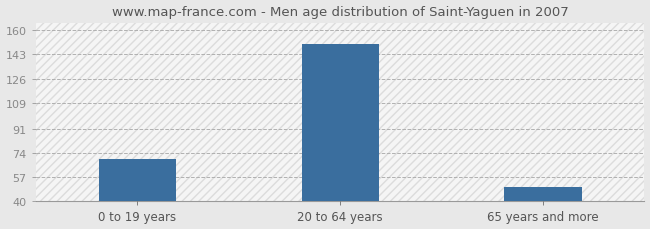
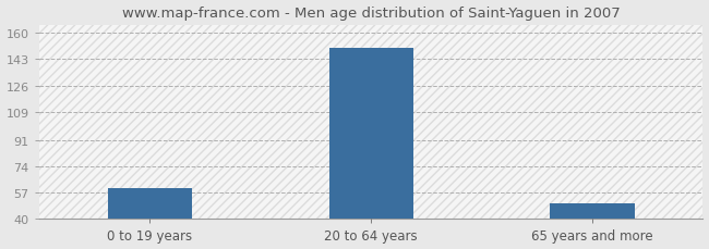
0 to 19 years: 70 -> 60
